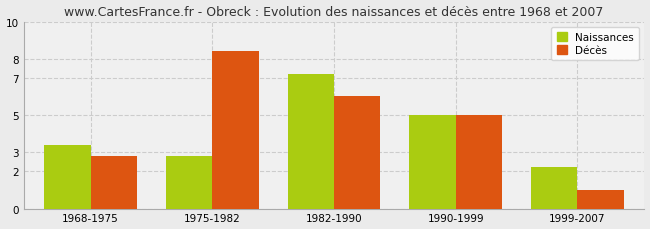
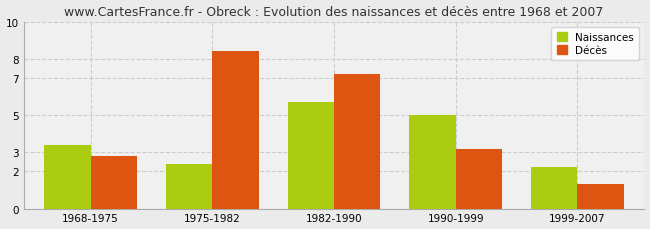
Naissances/1975-1982: 2.8 -> 2.4
Naissances/1982-1990: 7.2 -> 5.7
Décès/1982-1990: 6.0 -> 7.2
Décès/1990-1999: 5.0 -> 3.2
Décès/1999-2007: 1.0 -> 1.3
